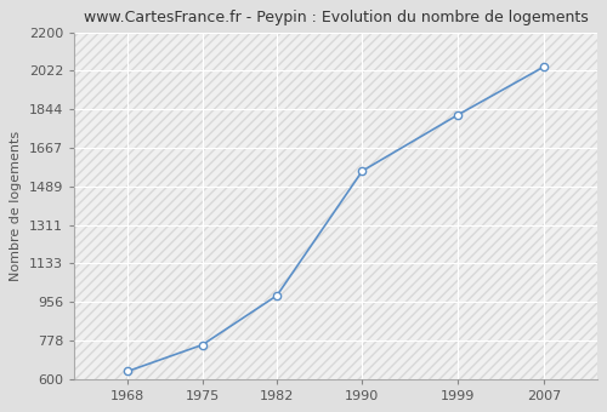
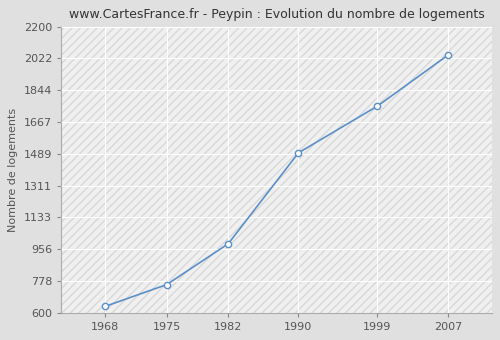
1990: 1560 -> 1490
1999: 1820 -> 1760
